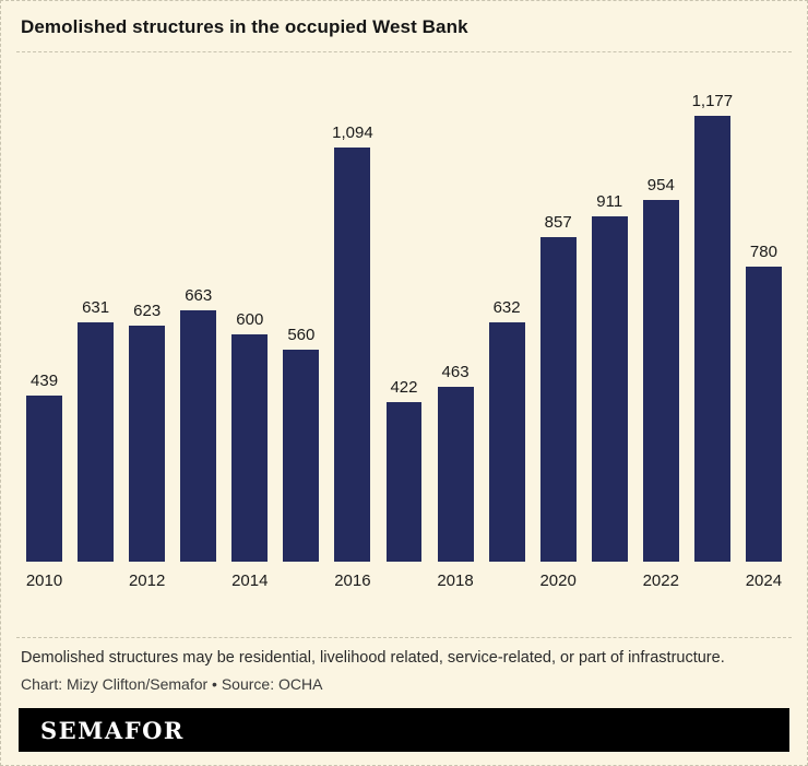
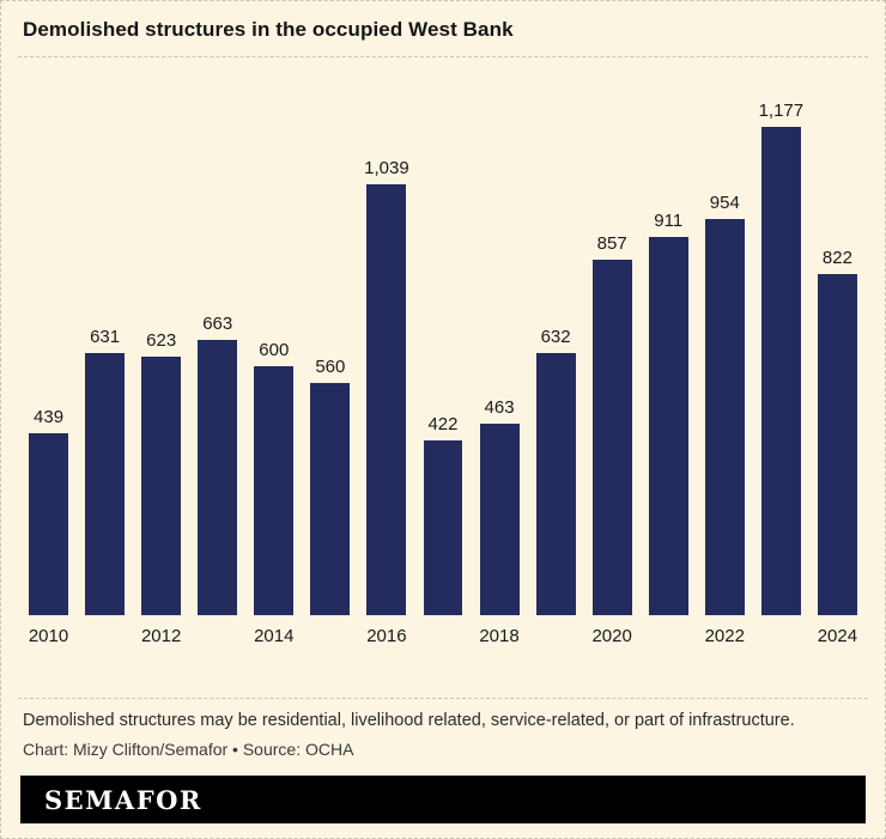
2016: 1,094 -> 1,039
2024: 780 -> 822
